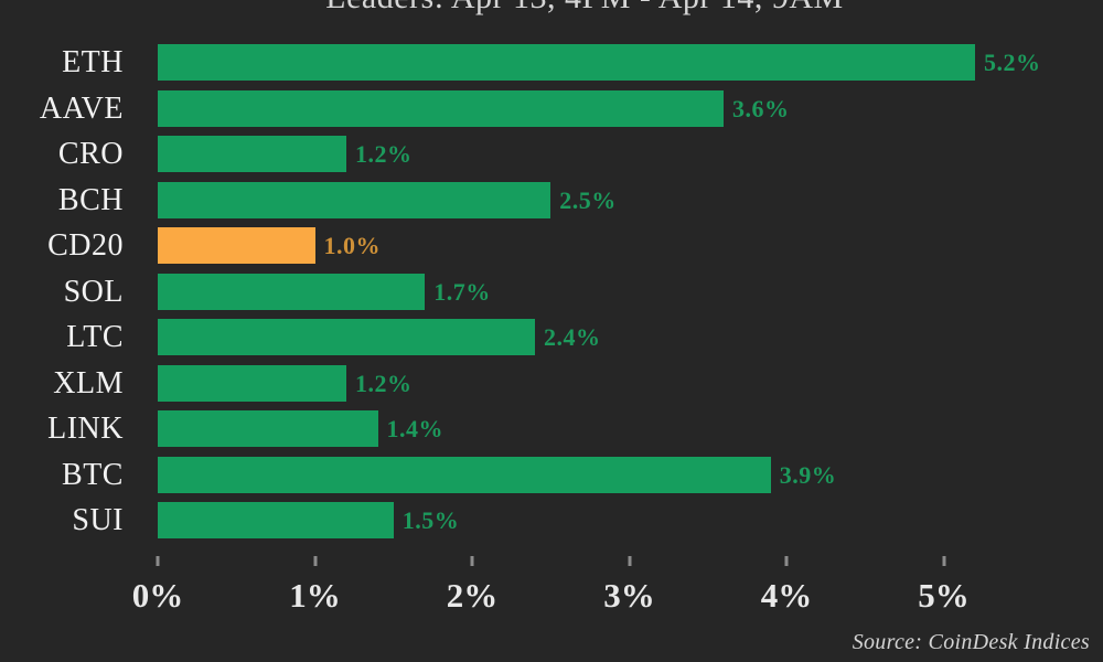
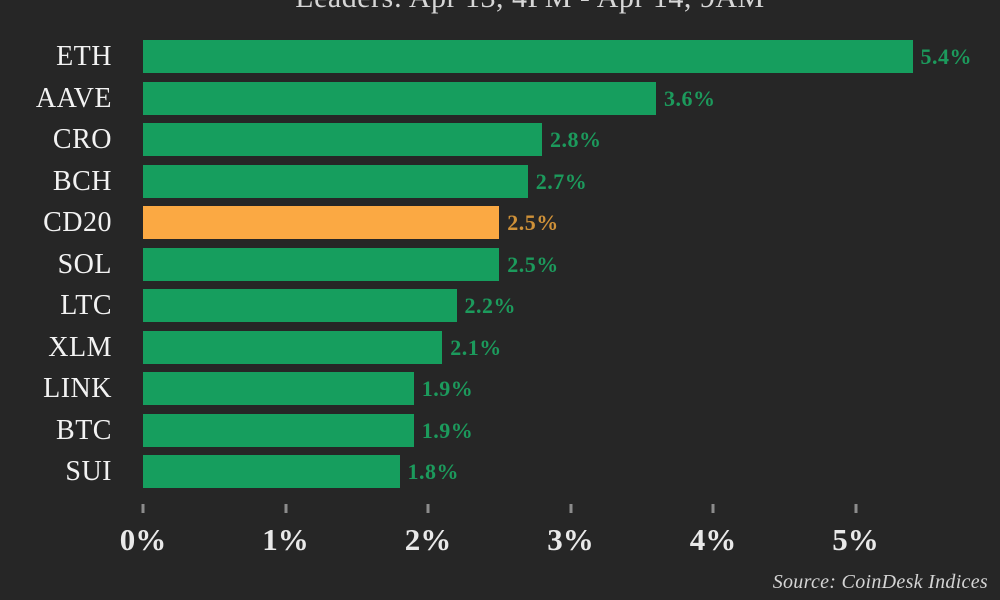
ETH: 5.2% -> 5.4%
CRO: 1.2% -> 2.8%
BCH: 2.5% -> 2.7%
CD20: 1.0% -> 2.5%
SOL: 1.7% -> 2.5%
LTC: 2.4% -> 2.2%
XLM: 1.2% -> 2.1%
LINK: 1.4% -> 1.9%
BTC: 3.9% -> 1.9%
SUI: 1.5% -> 1.8%
